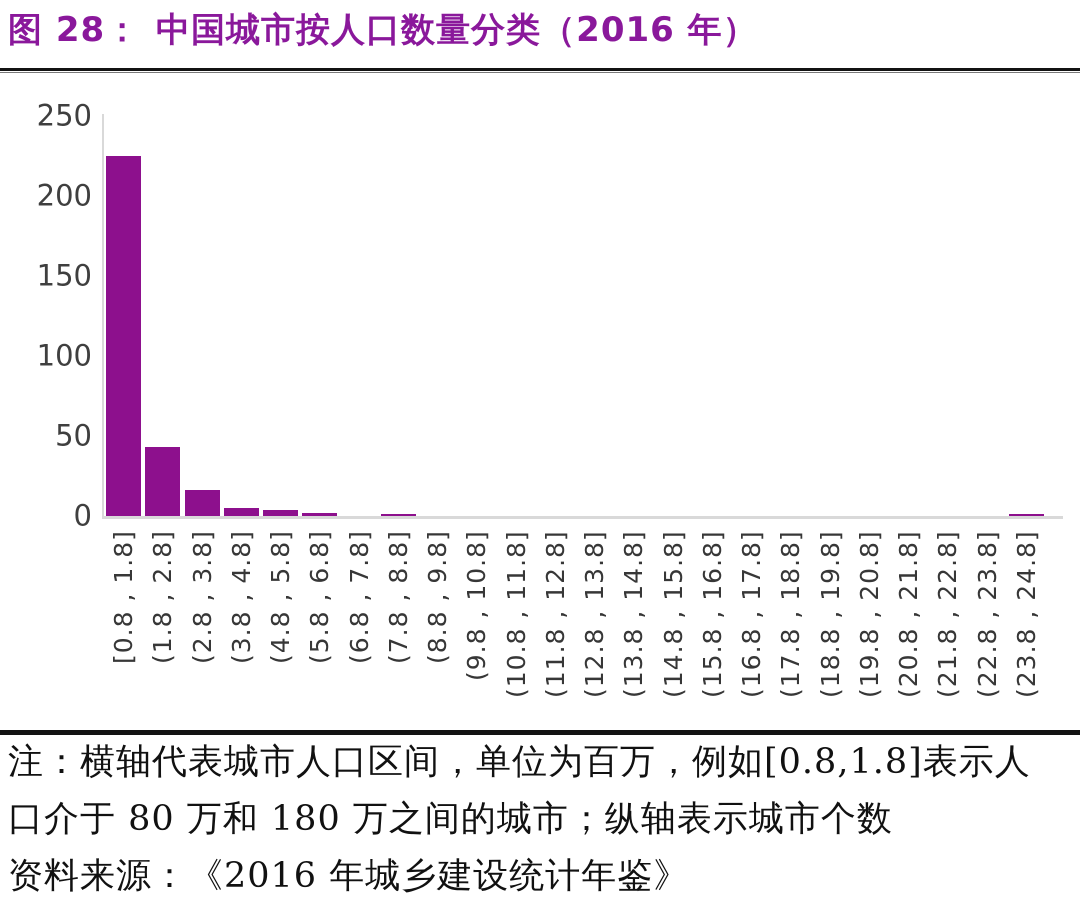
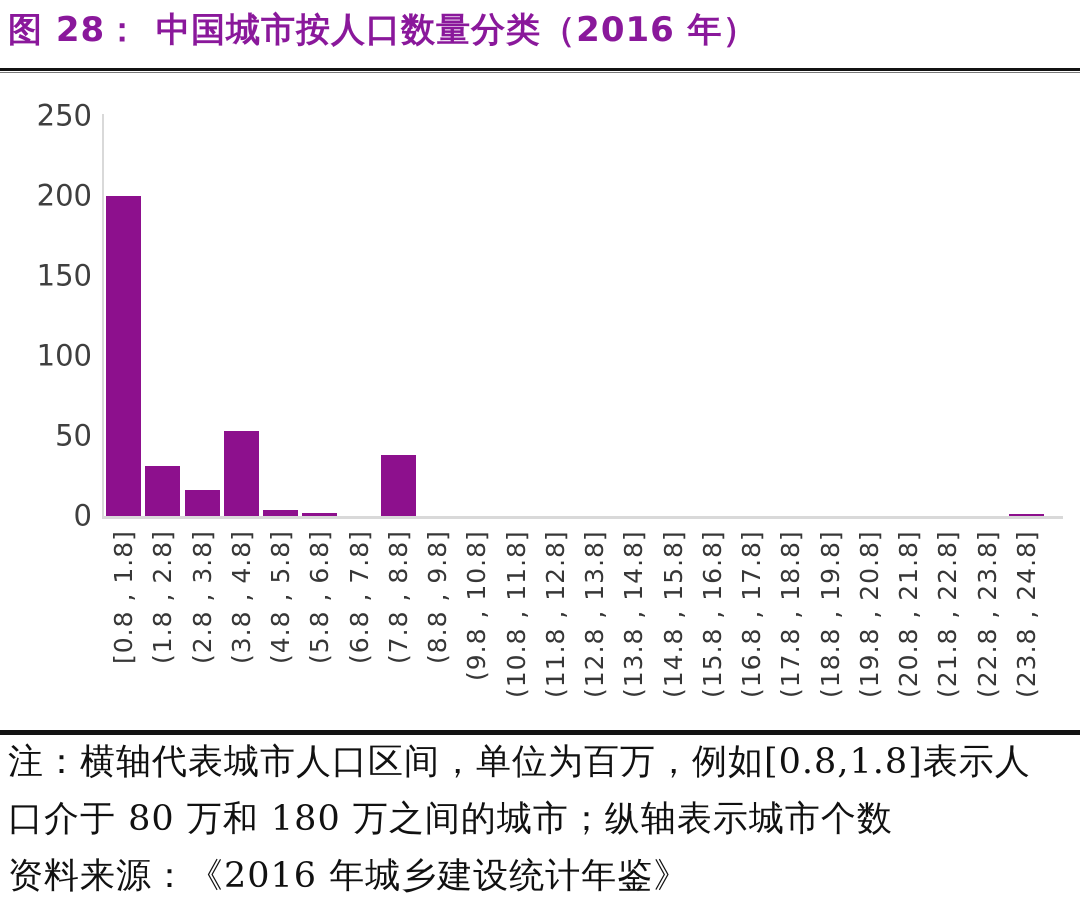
[0.8 , 1.8]: 225 -> 200
(1.8 , 2.8]: 43 -> 31
(3.8 , 4.8]: 5 -> 53
(7.8 , 8.8]: 1 -> 38
